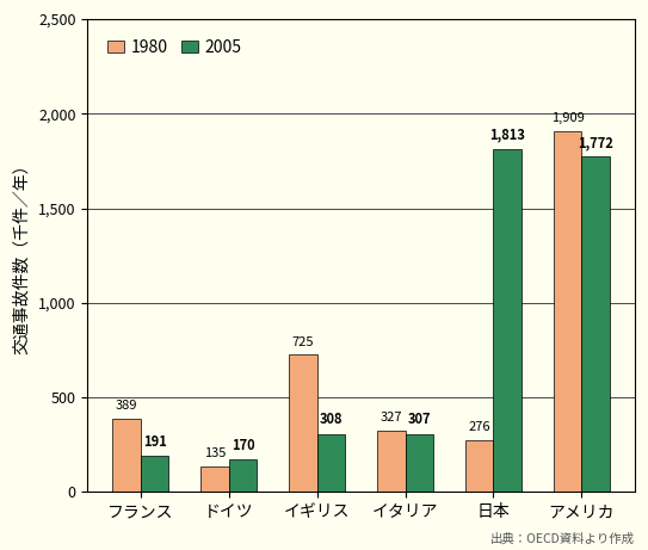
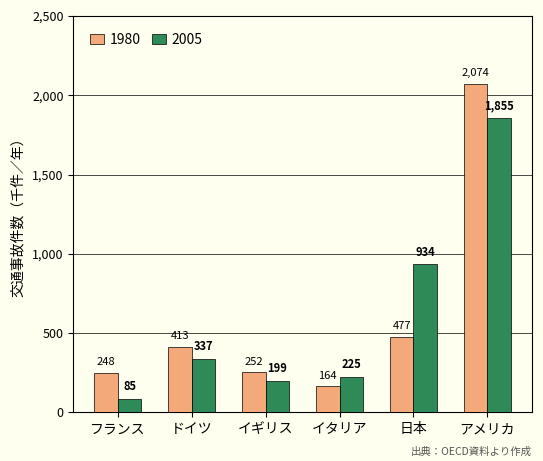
1980/フランス: 389 -> 248
2005/フランス: 191 -> 85
1980/ドイツ: 135 -> 413
2005/ドイツ: 170 -> 337
1980/イギリス: 725 -> 252
2005/イギリス: 308 -> 199
1980/イタリア: 327 -> 164
2005/イタリア: 307 -> 225
1980/日本: 276 -> 477
2005/日本: 1,813 -> 934
1980/アメリカ: 1,909 -> 2,074
2005/アメリカ: 1,772 -> 1,855
